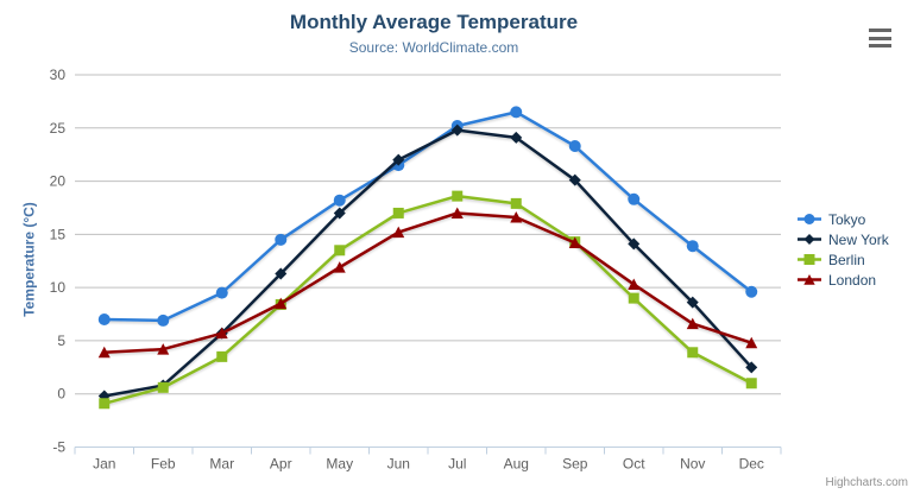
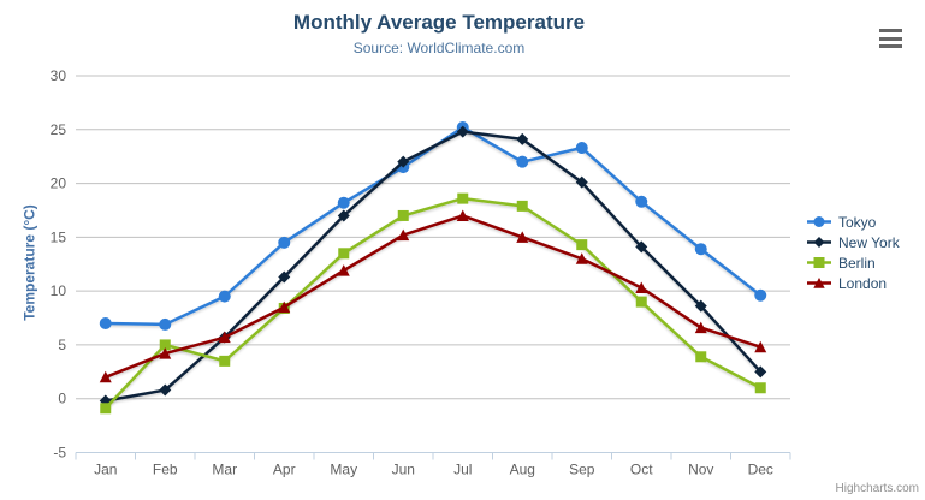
London/Jan: 4 -> 2
Berlin/Feb: 1 -> 5
Tokyo/Aug: 26 -> 22
London/Aug: 17 -> 15
London/Sep: 14 -> 13
